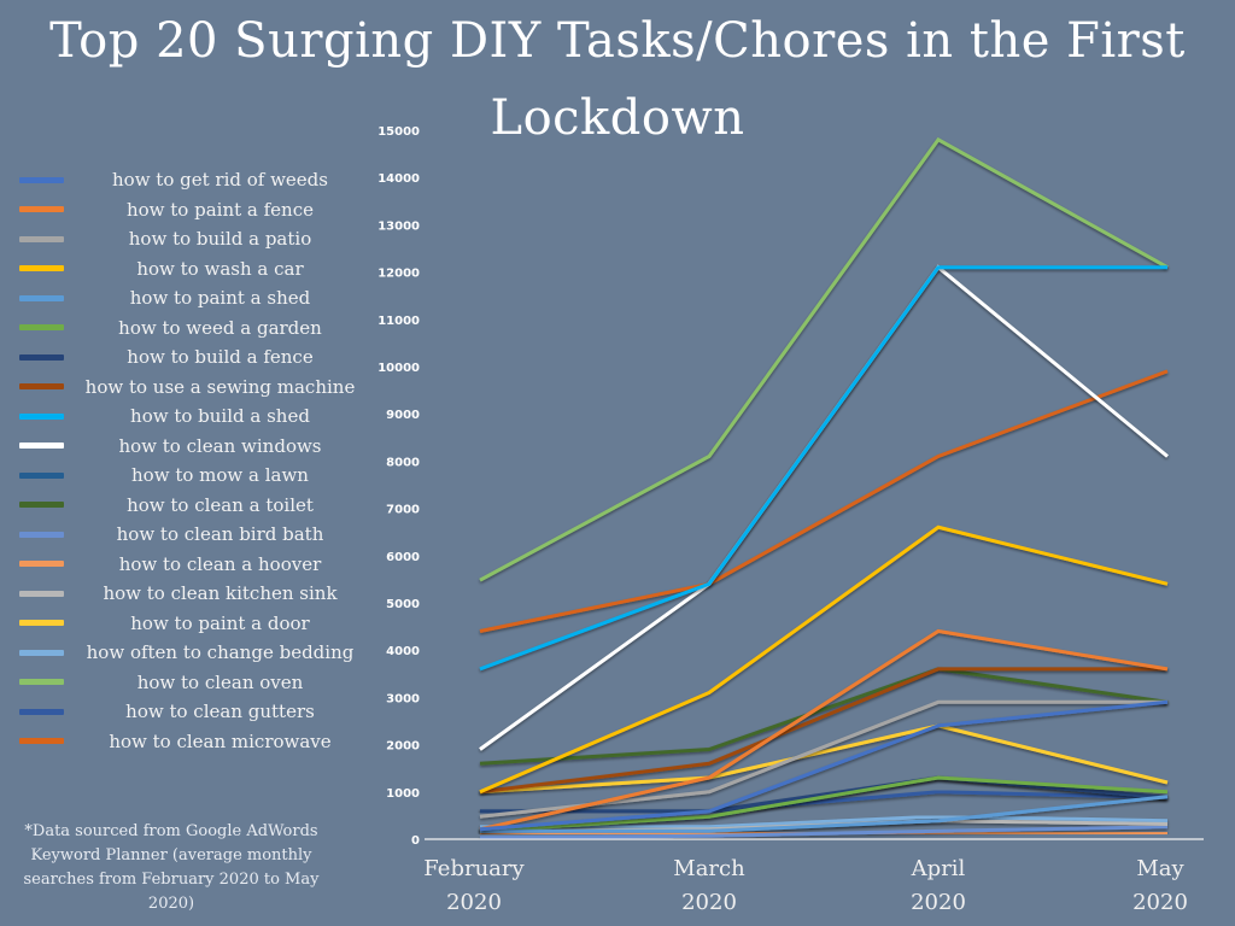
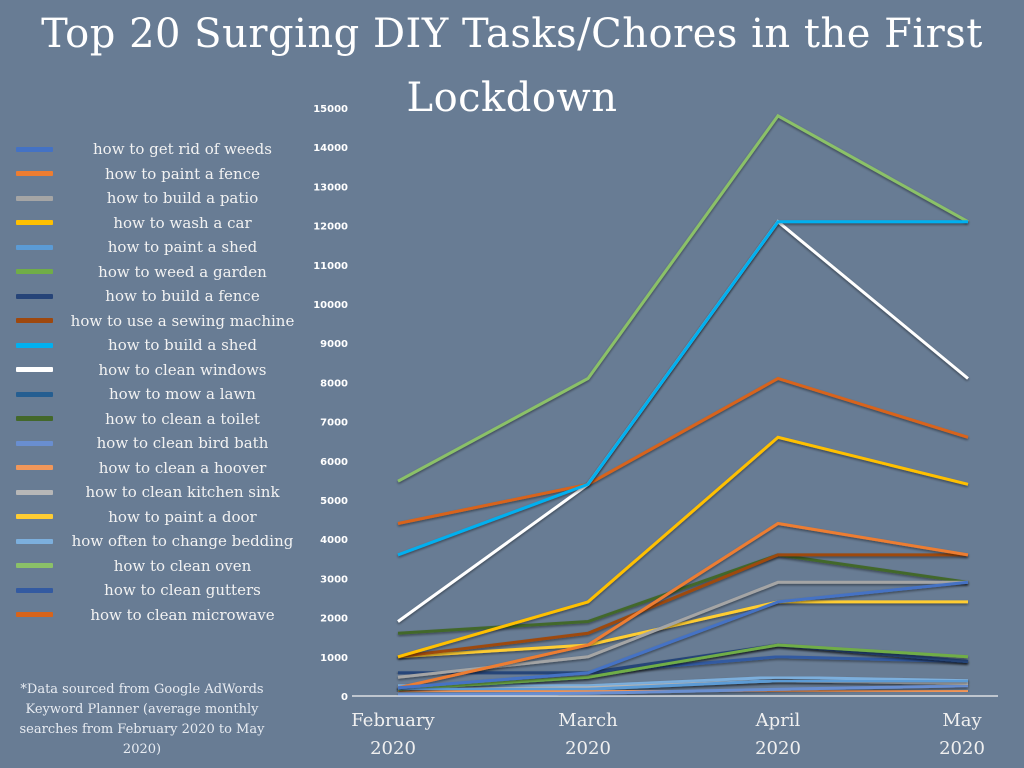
how to wash a car/March 2020: 3100 -> 2400
how to paint a shed/May 2020: 900 -> 400
how to paint a door/May 2020: 1200 -> 2400
how to clean microwave/May 2020: 9900 -> 6600
